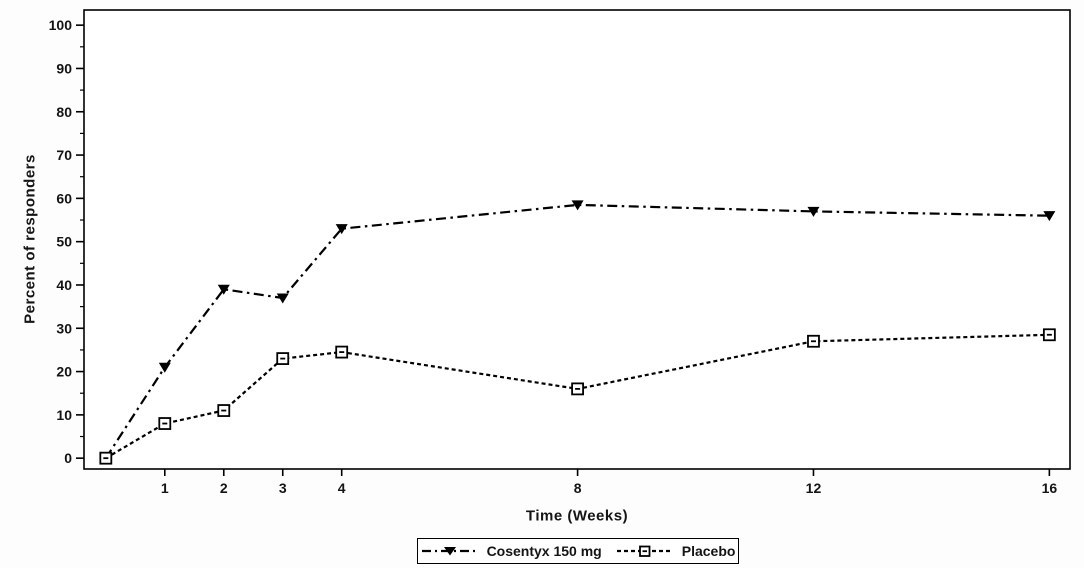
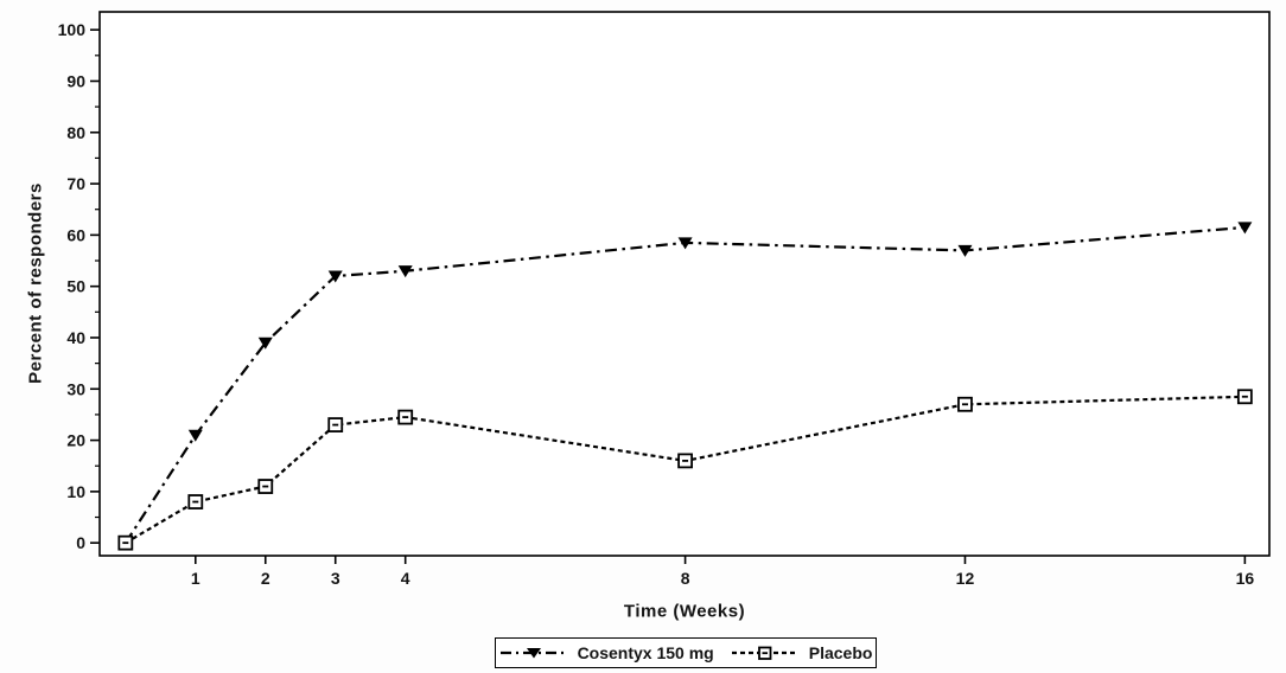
Cosentyx 150 mg/3: 37 -> 52
Cosentyx 150 mg/16: 56 -> 62
